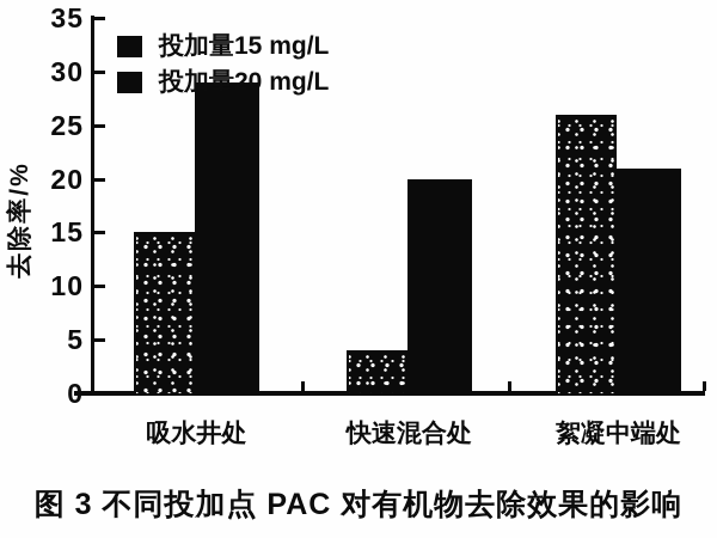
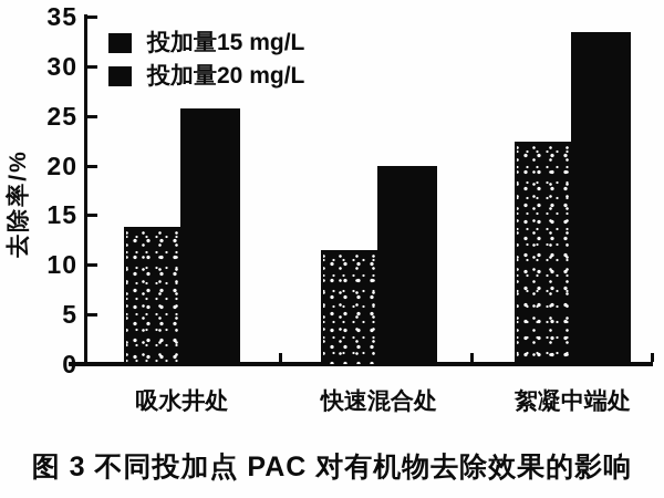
投加量15 mg/L/吸水井处: 15 -> 14
投加量20 mg/L/吸水井处: 29 -> 26
投加量15 mg/L/快速混合处: 4 -> 12
投加量15 mg/L/絮凝中端处: 26 -> 22
投加量20 mg/L/絮凝中端处: 21 -> 33
